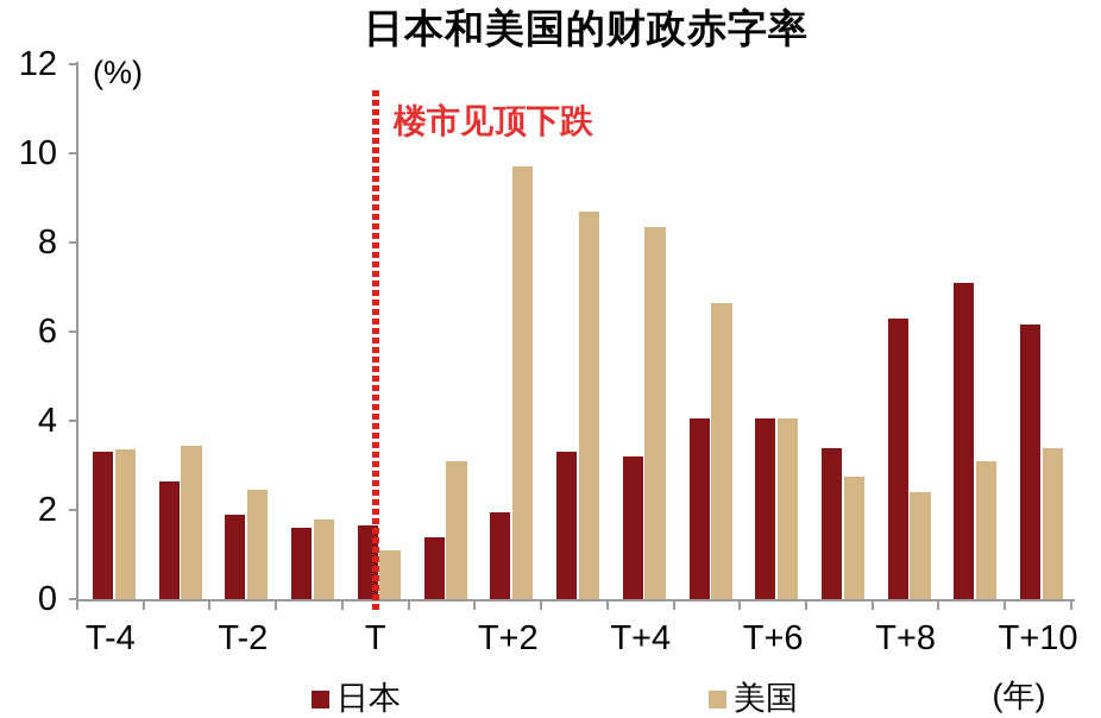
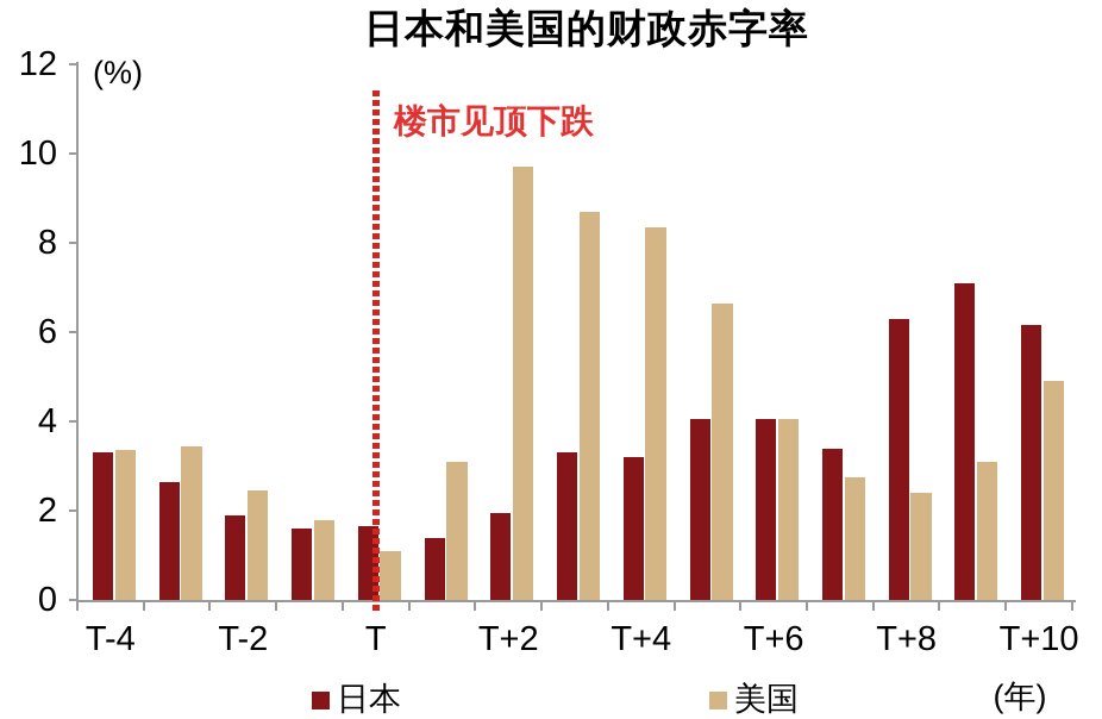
美国/T+10: 3.4 -> 4.9
